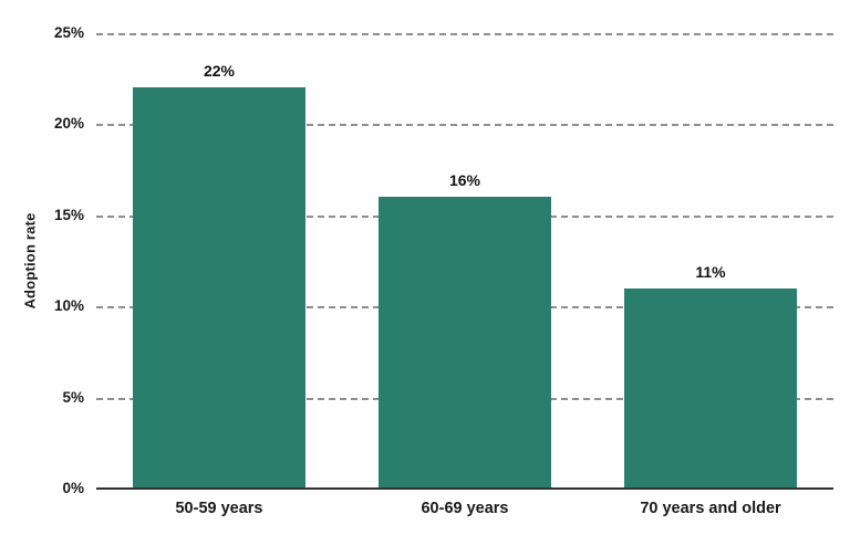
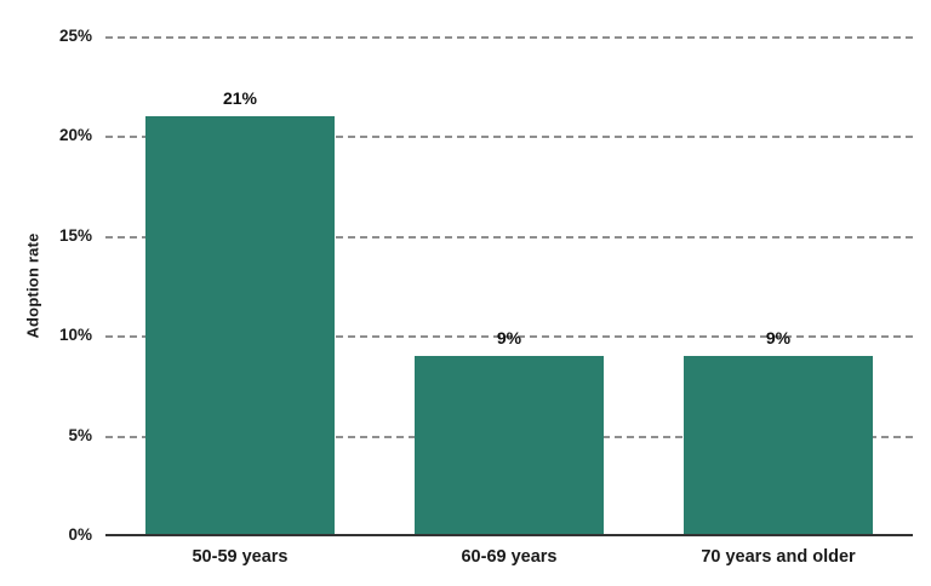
50-59 years: 22% -> 21%
60-69 years: 16% -> 9%
70 years and older: 11% -> 9%
